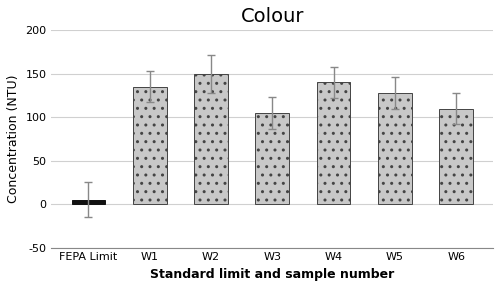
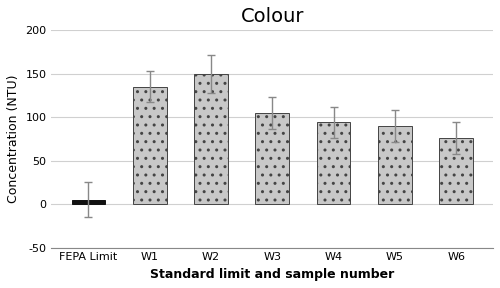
W4: 140 -> 94
W5: 128 -> 90
W6: 110 -> 76
